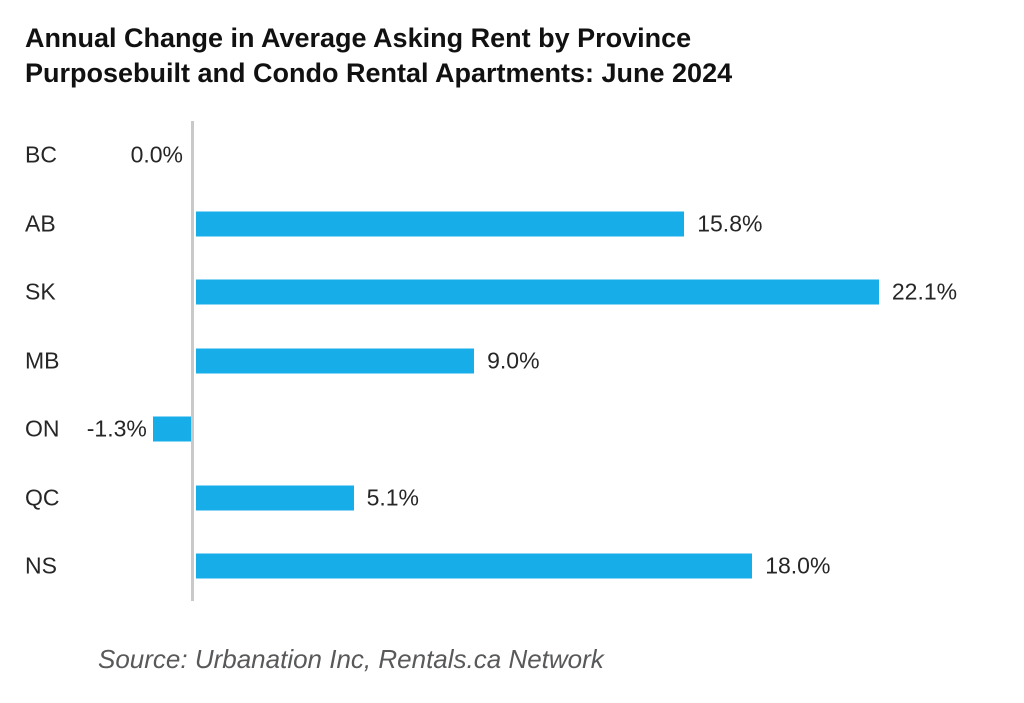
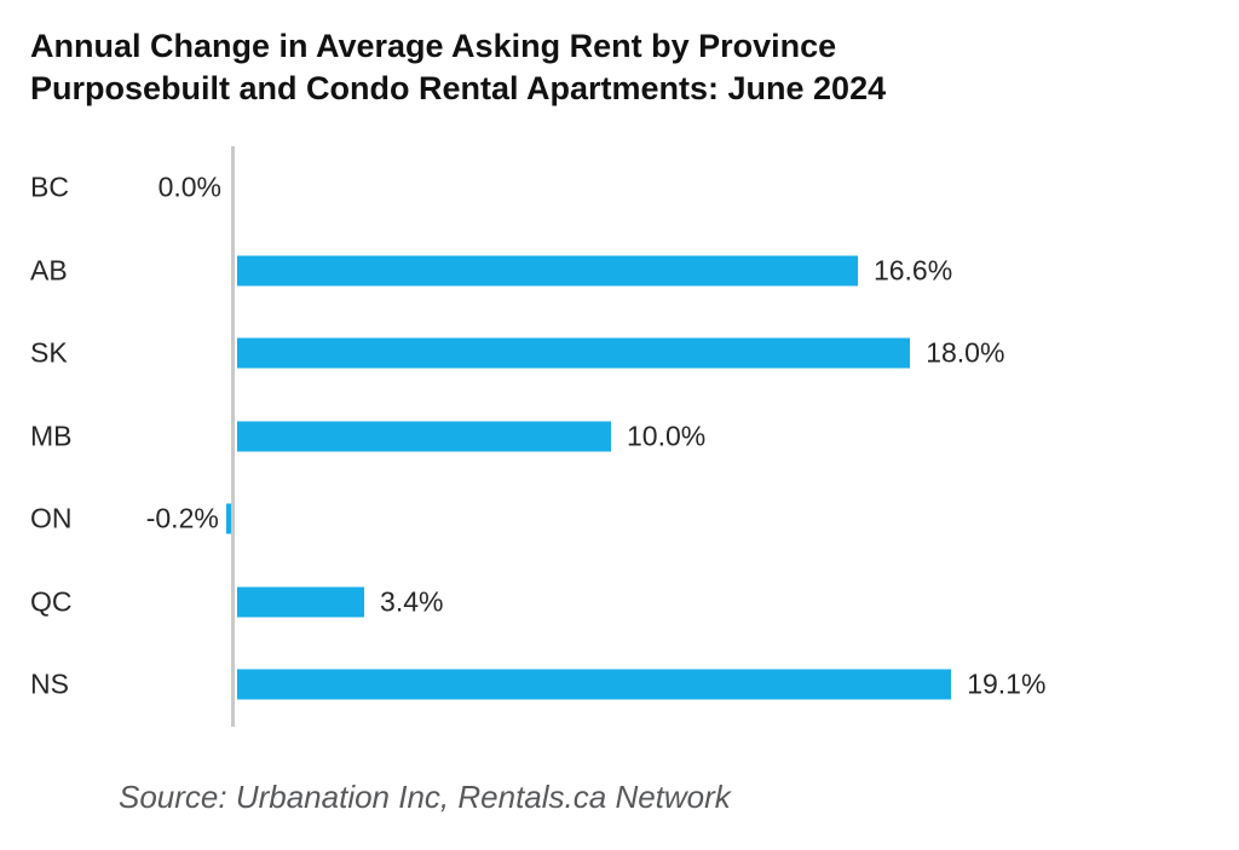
AB: 15.8% -> 16.6%
SK: 22.1% -> 18.0%
MB: 9.0% -> 10.0%
ON: -1.3% -> -0.2%
QC: 5.1% -> 3.4%
NS: 18.0% -> 19.1%
